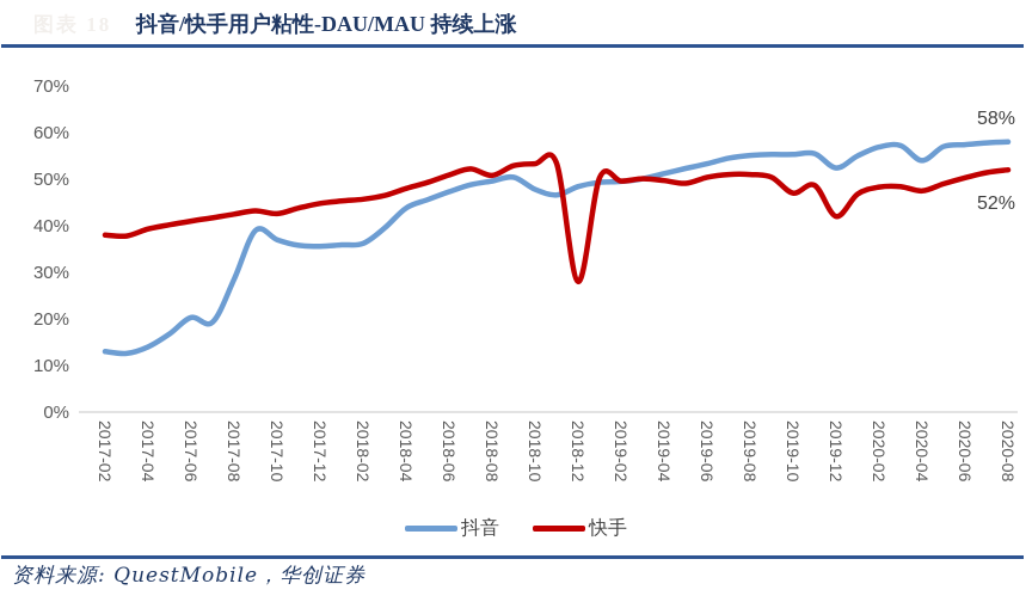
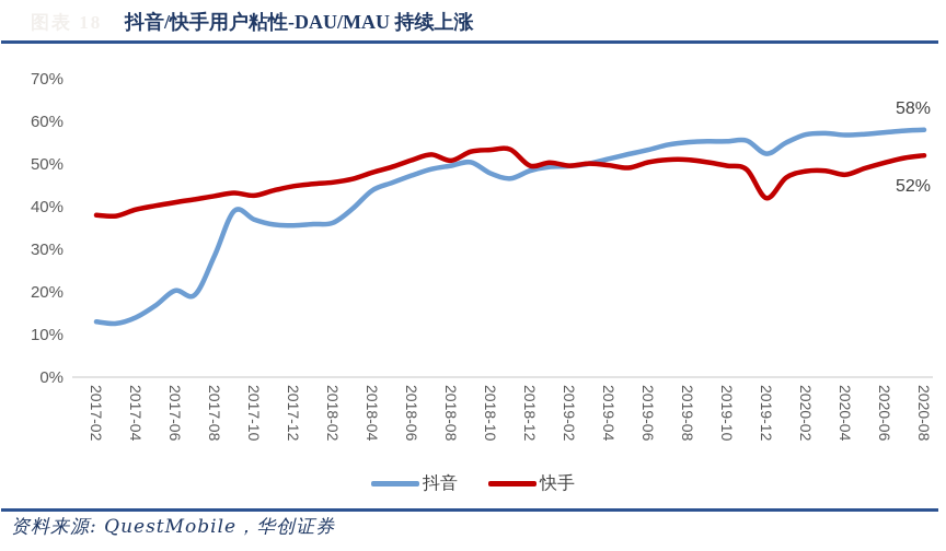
快手/2018-12: 28% -> 50%
快手/2019-10: 47% -> 50%
抖音/2020-04: 54% -> 57%
